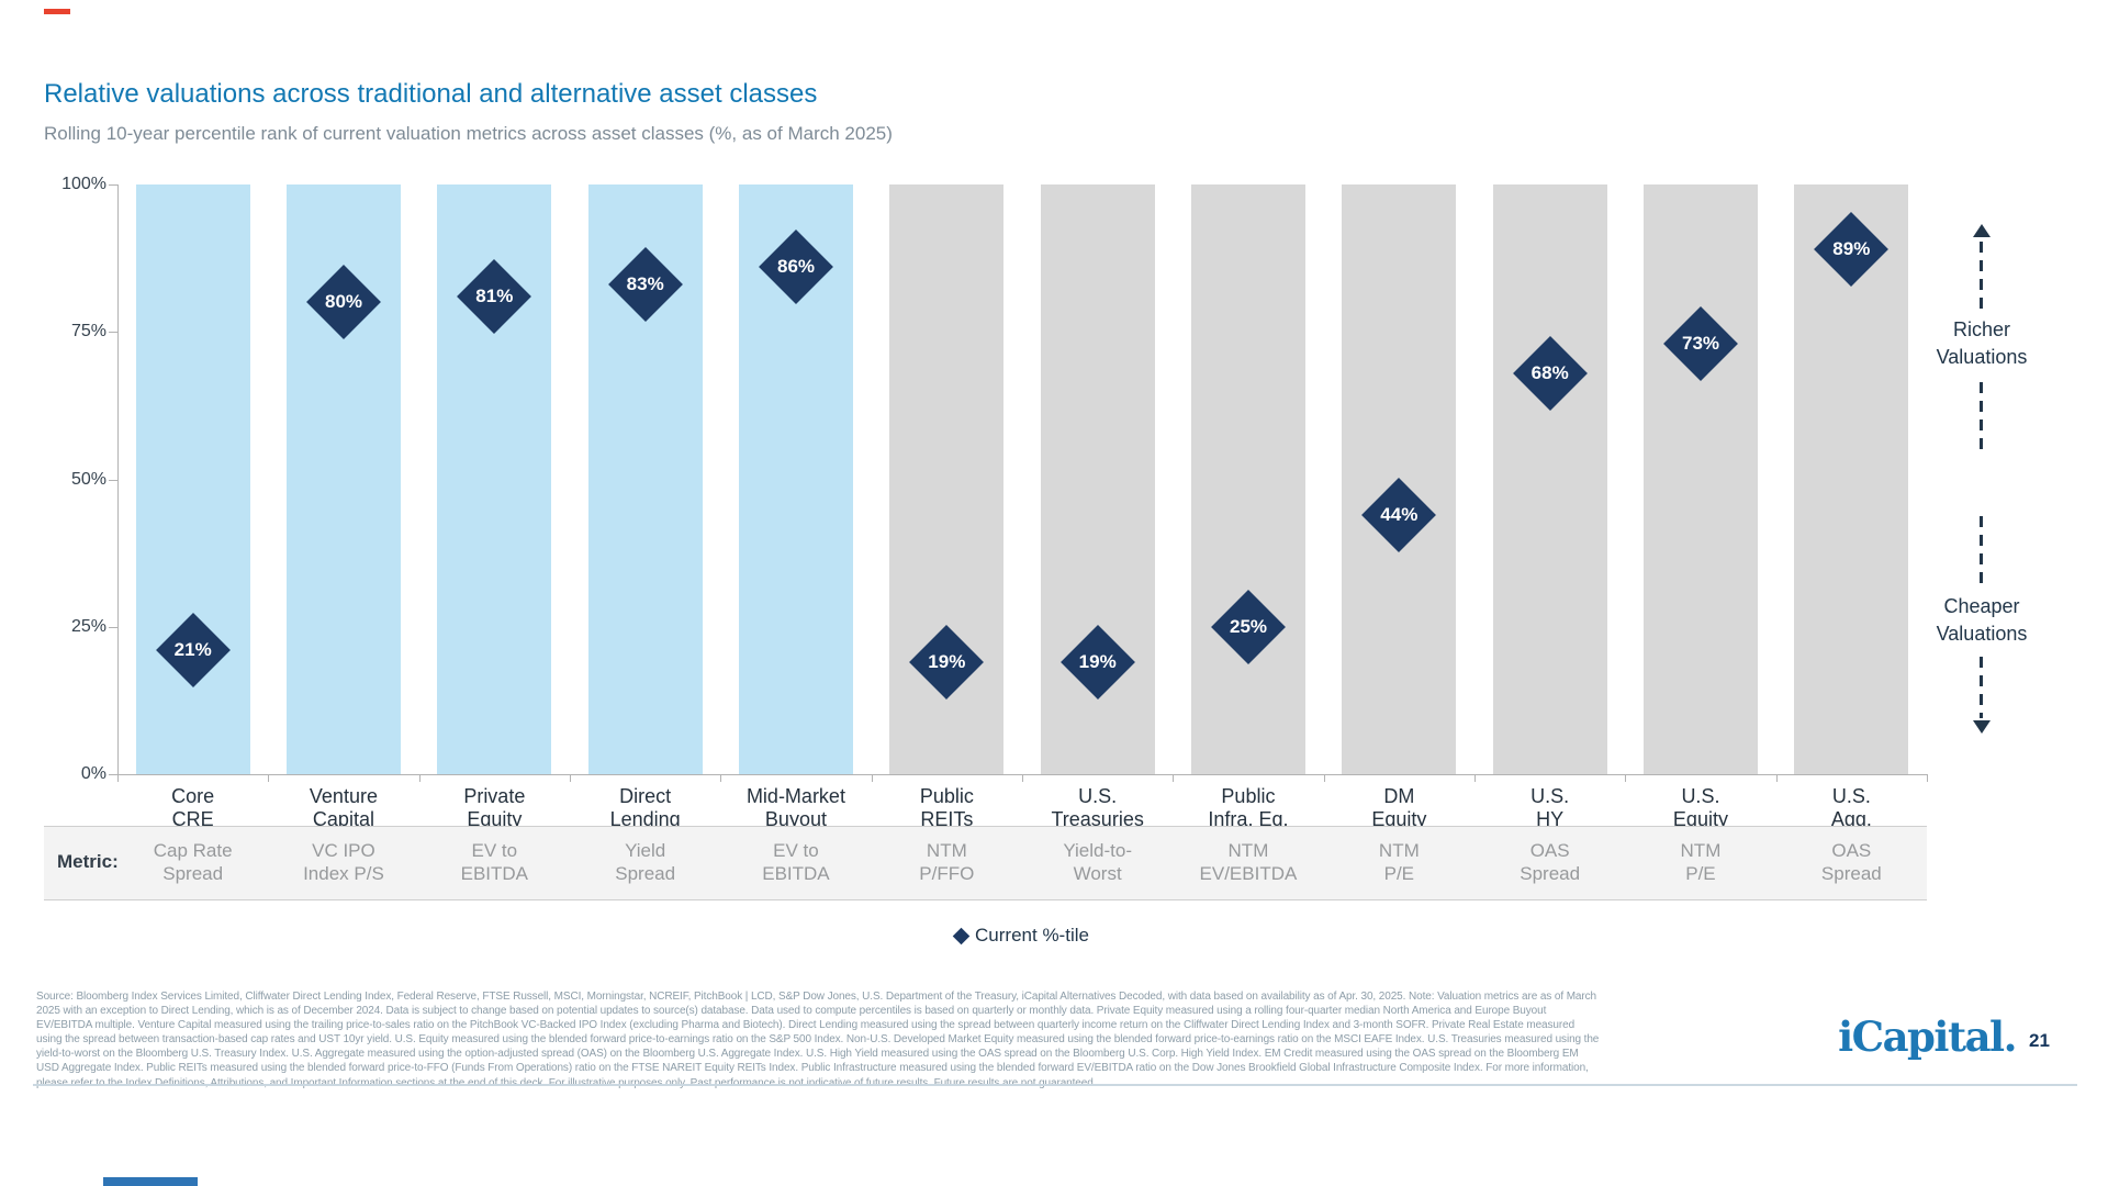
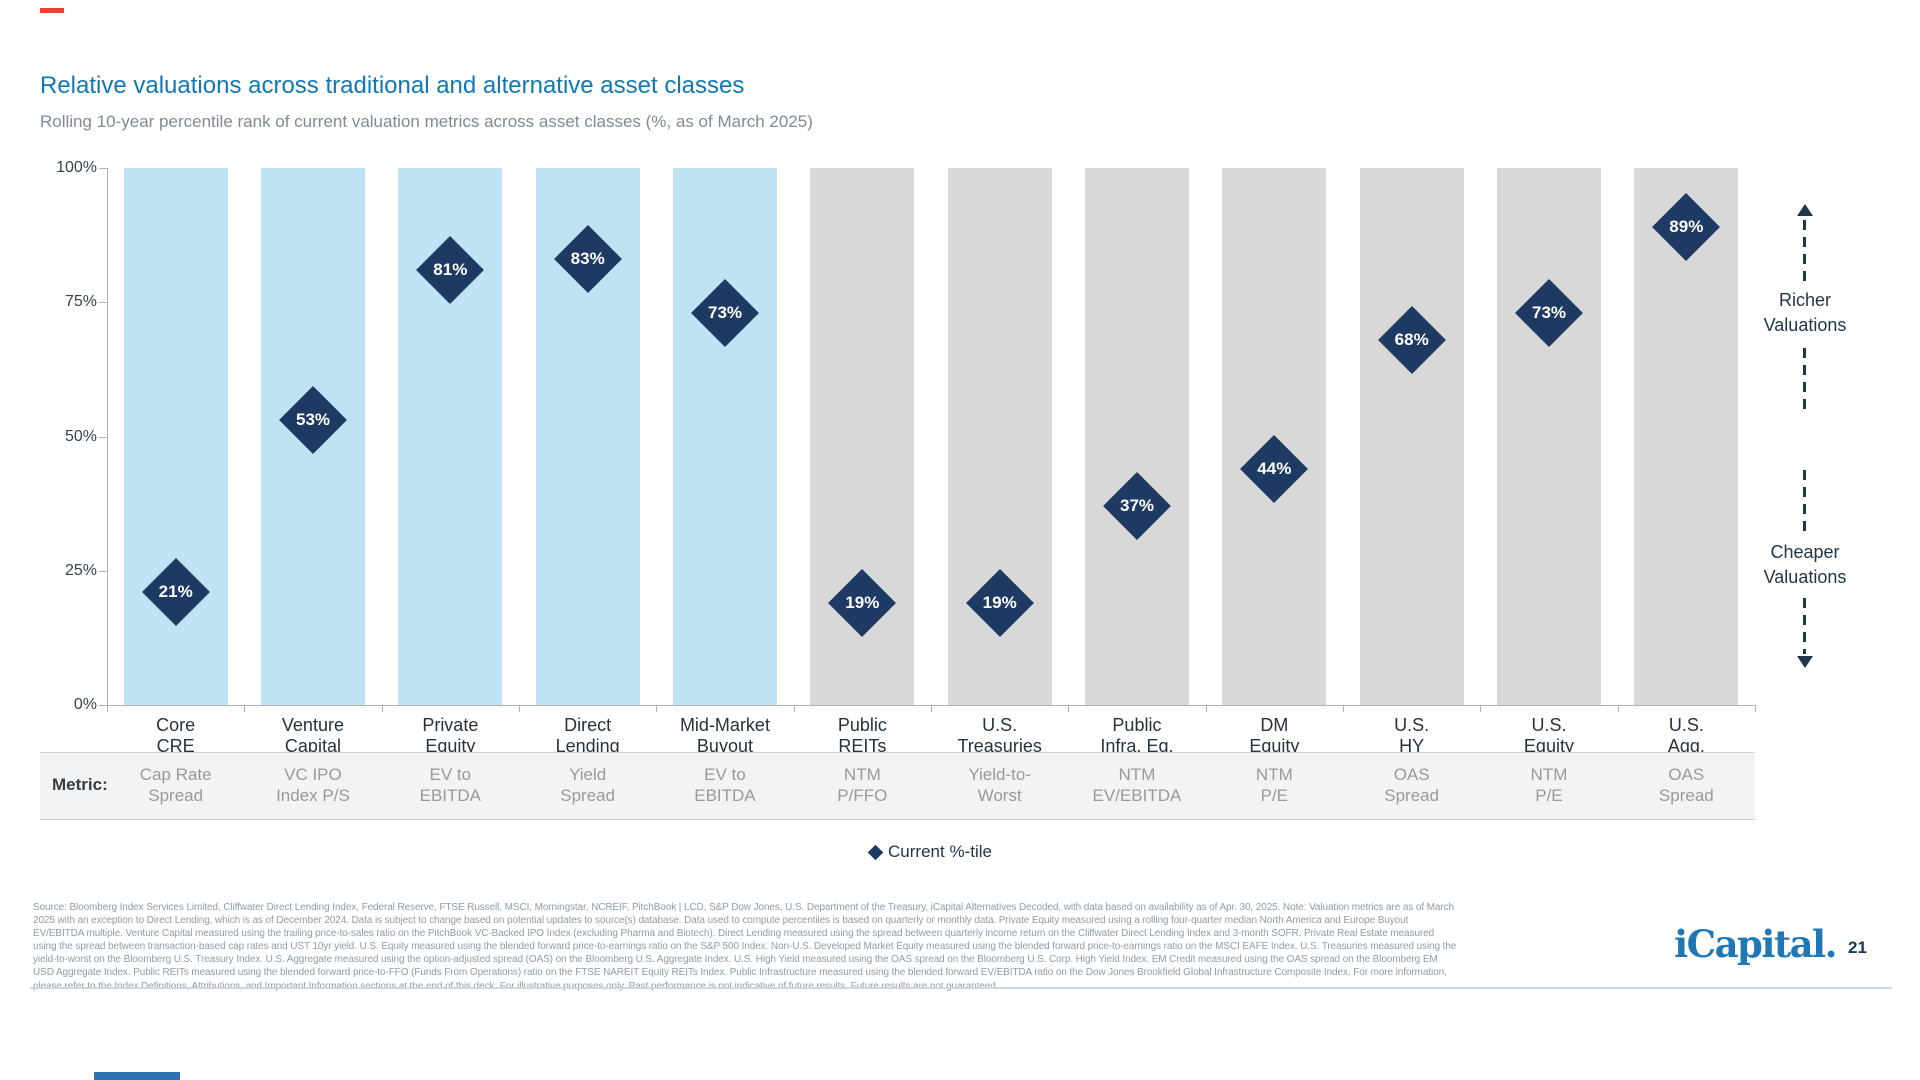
Venture Capital: 80% -> 53%
Mid-Market Buyout: 86% -> 73%
Public Infra. Eq.: 25% -> 37%
